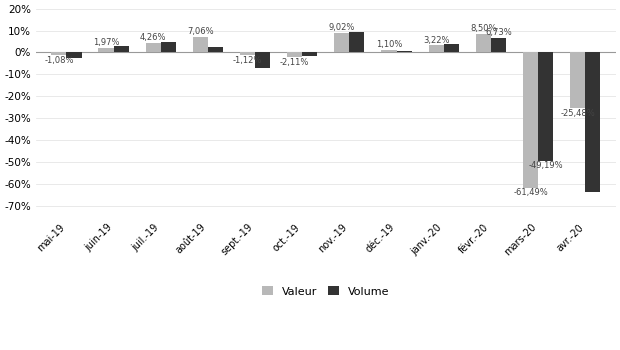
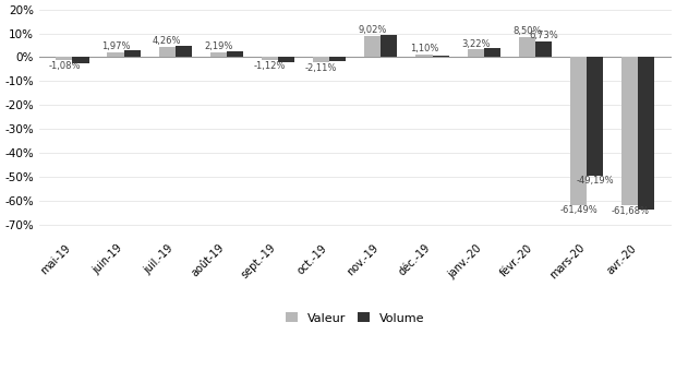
Valeur/août-19: 7,06% -> 2,19%
Volume/sept.-19: -7.0% -> -2.0%
Valeur/avr.-20: -25,48% -> -61,68%
